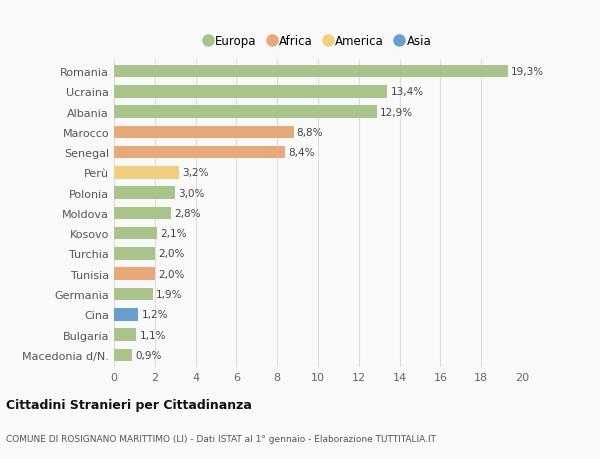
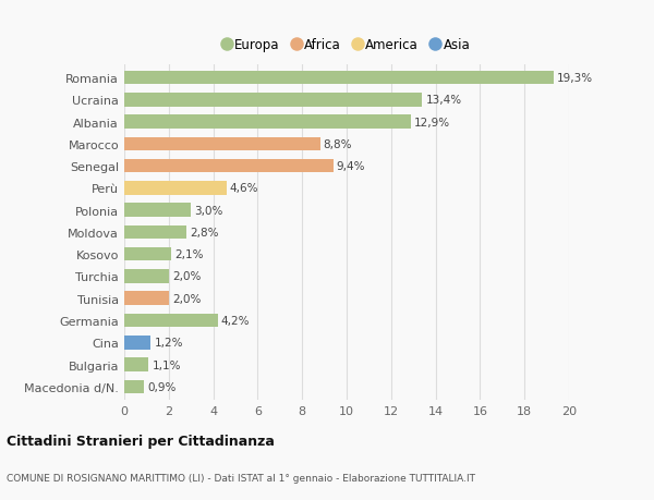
Senegal: 8,4% -> 9,4%
Perù: 3,2% -> 4,6%
Germania: 1,9% -> 4,2%
